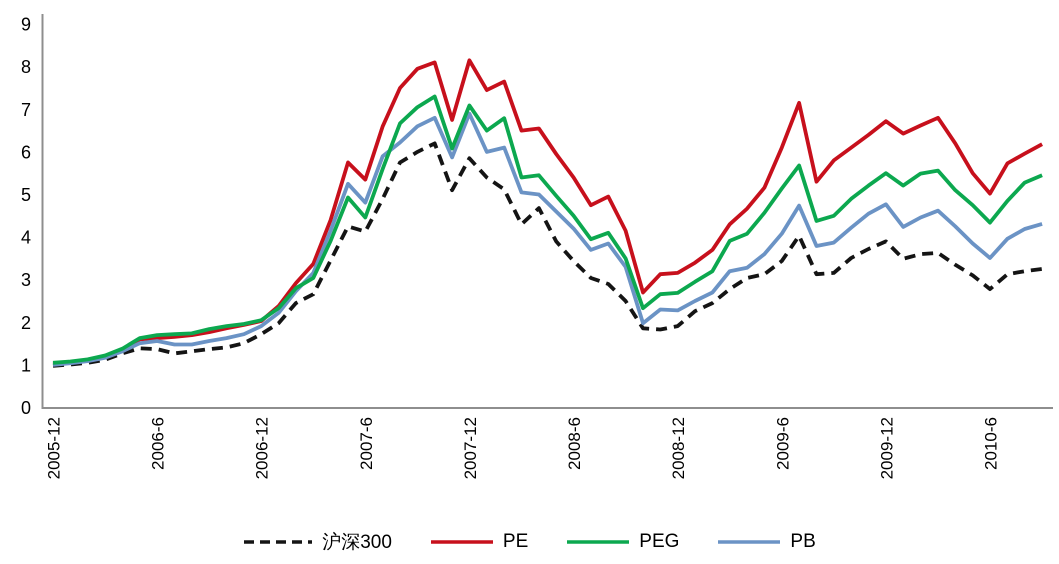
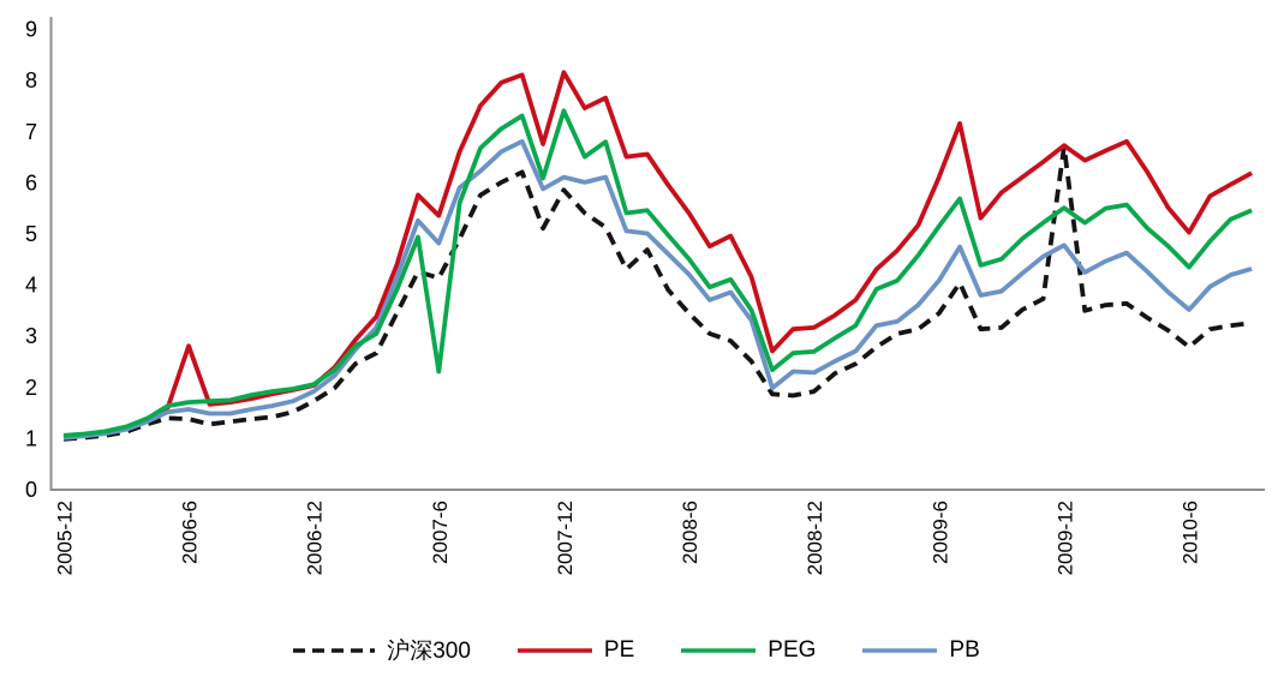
PE/2006-6: 1.6 -> 2.8
PEG/2007-6: 4.5 -> 2.3
PEG/2007-12: 7.1 -> 7.4
PB/2007-12: 6.9 -> 6.1
沪深300/2009-12: 3.9 -> 6.7
